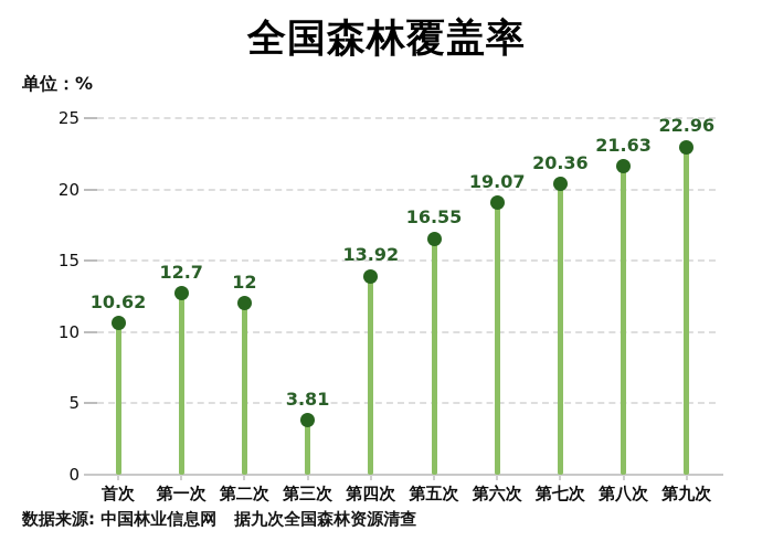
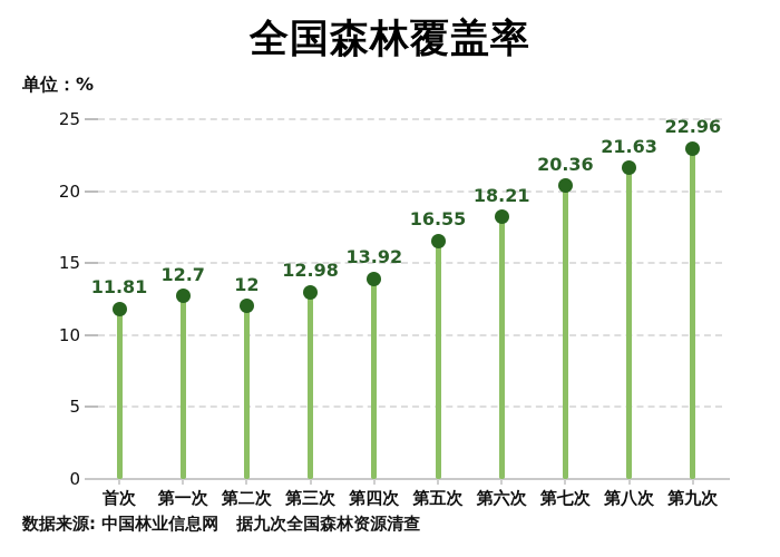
首次: 10.62 -> 11.81
第三次: 3.81 -> 12.98
第六次: 19.07 -> 18.21
